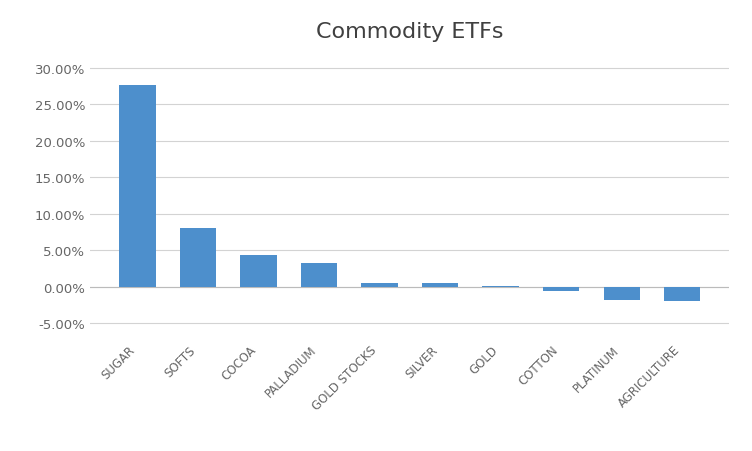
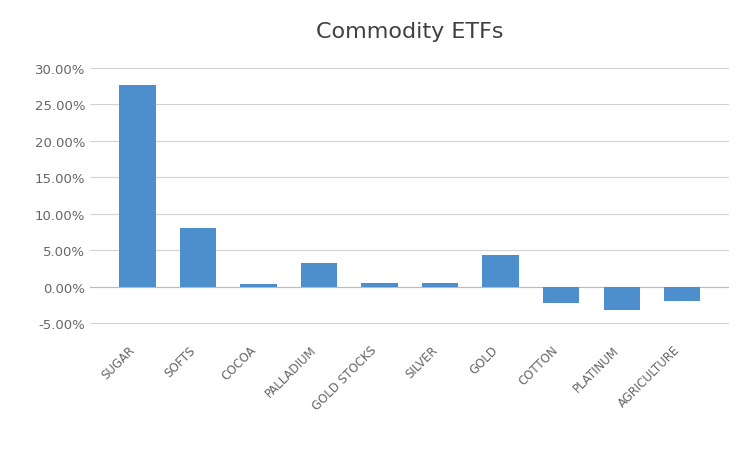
COCOA: 4.3% -> 0.4%
GOLD: 0.1% -> 4.4%
COTTON: -0.5% -> -2.2%
PLATINUM: -1.8% -> -3.2%
